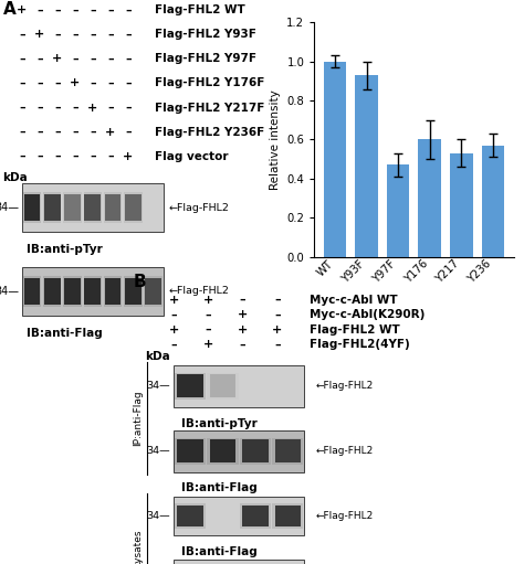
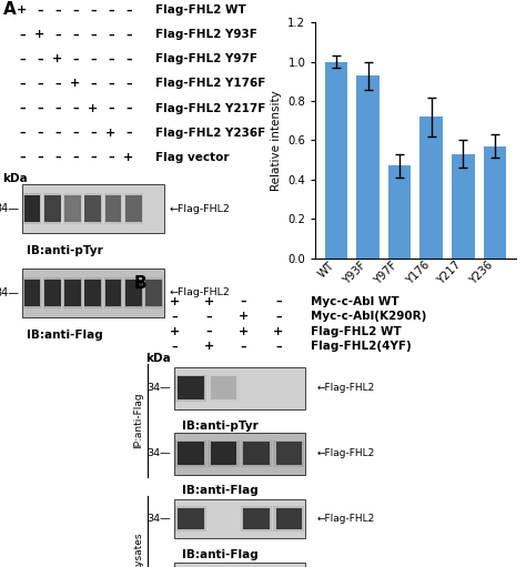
Y176: 0.60 -> 0.72
